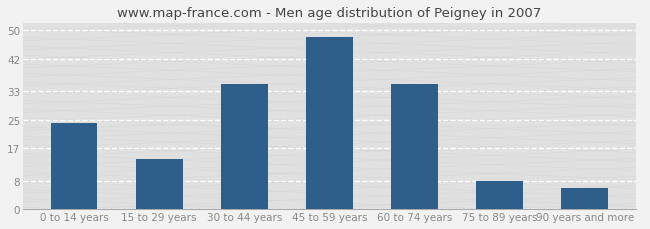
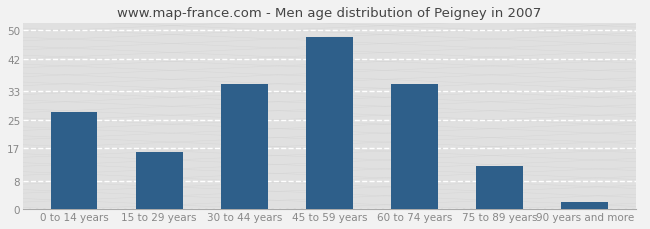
0 to 14 years: 24 -> 27
15 to 29 years: 14 -> 16
75 to 89 years: 8 -> 12
90 years and more: 6 -> 2
